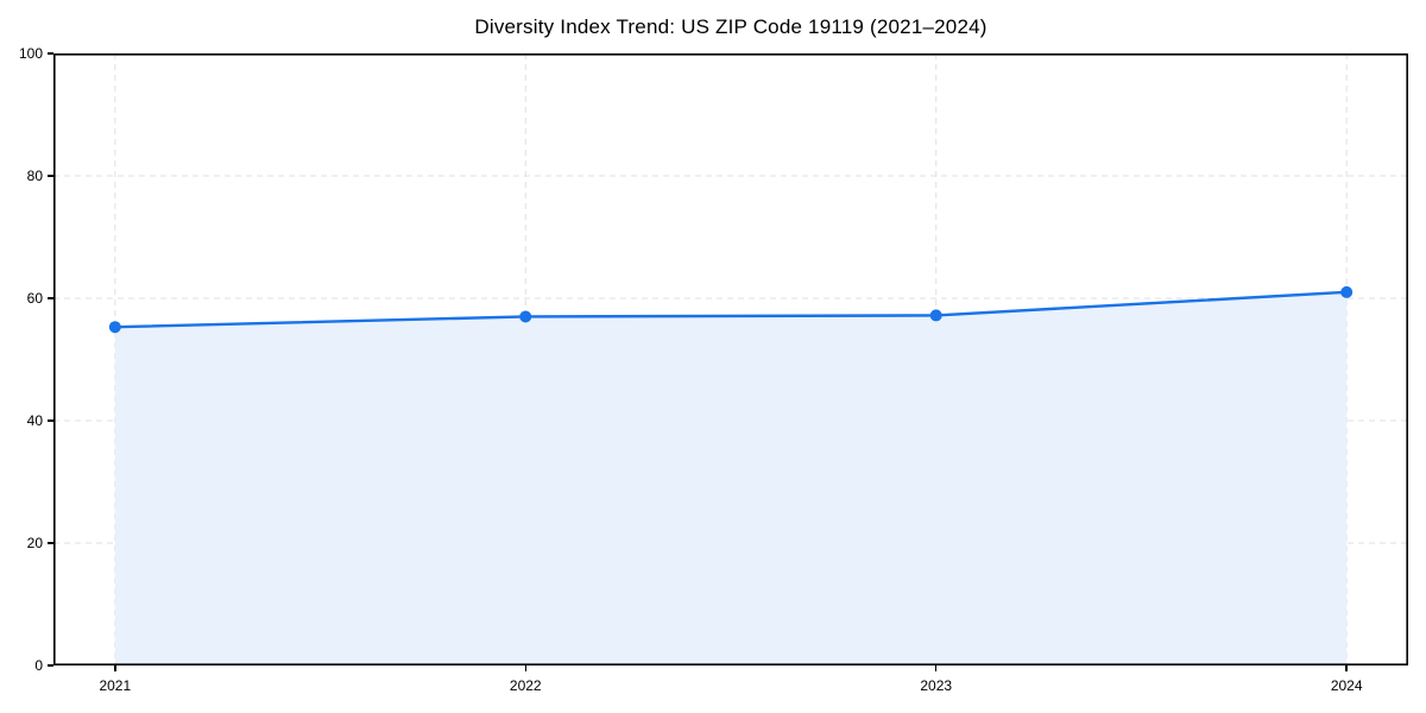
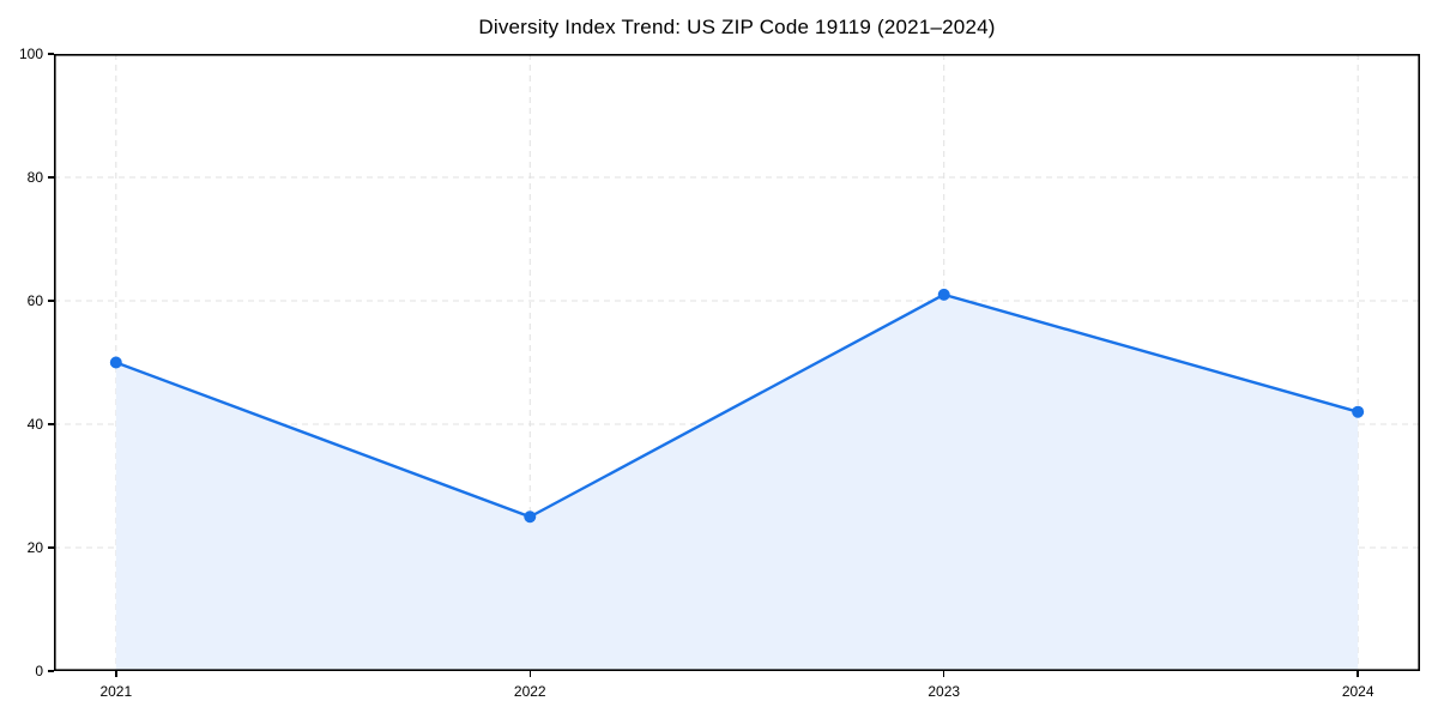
2021: 55 -> 50
2022: 57 -> 25
2023: 57 -> 61
2024: 61 -> 42
